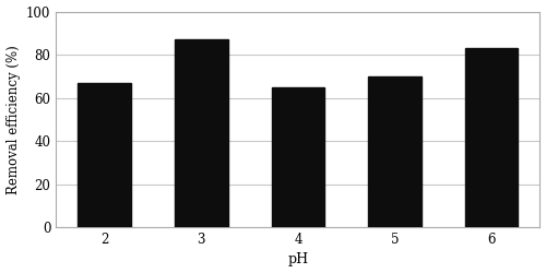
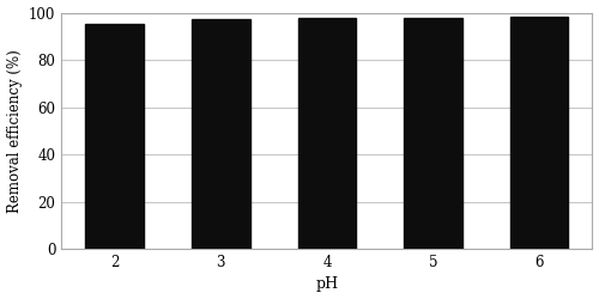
2: 67 -> 95
3: 87 -> 97
4: 65 -> 98
5: 70 -> 98
6: 83 -> 98
